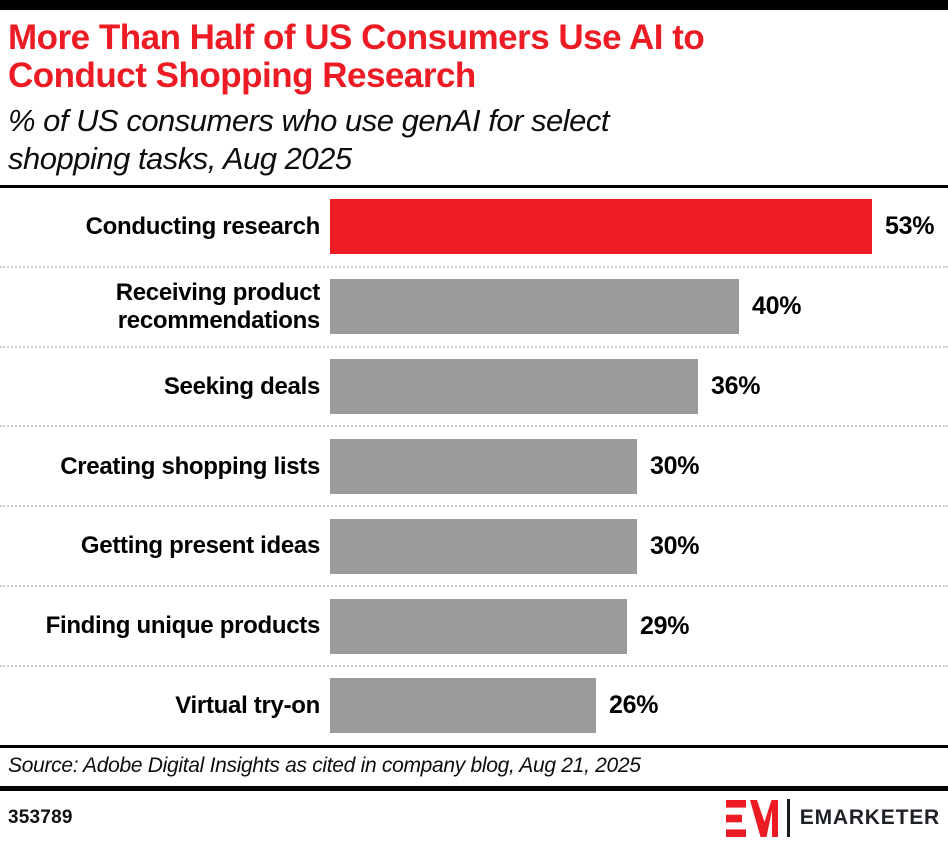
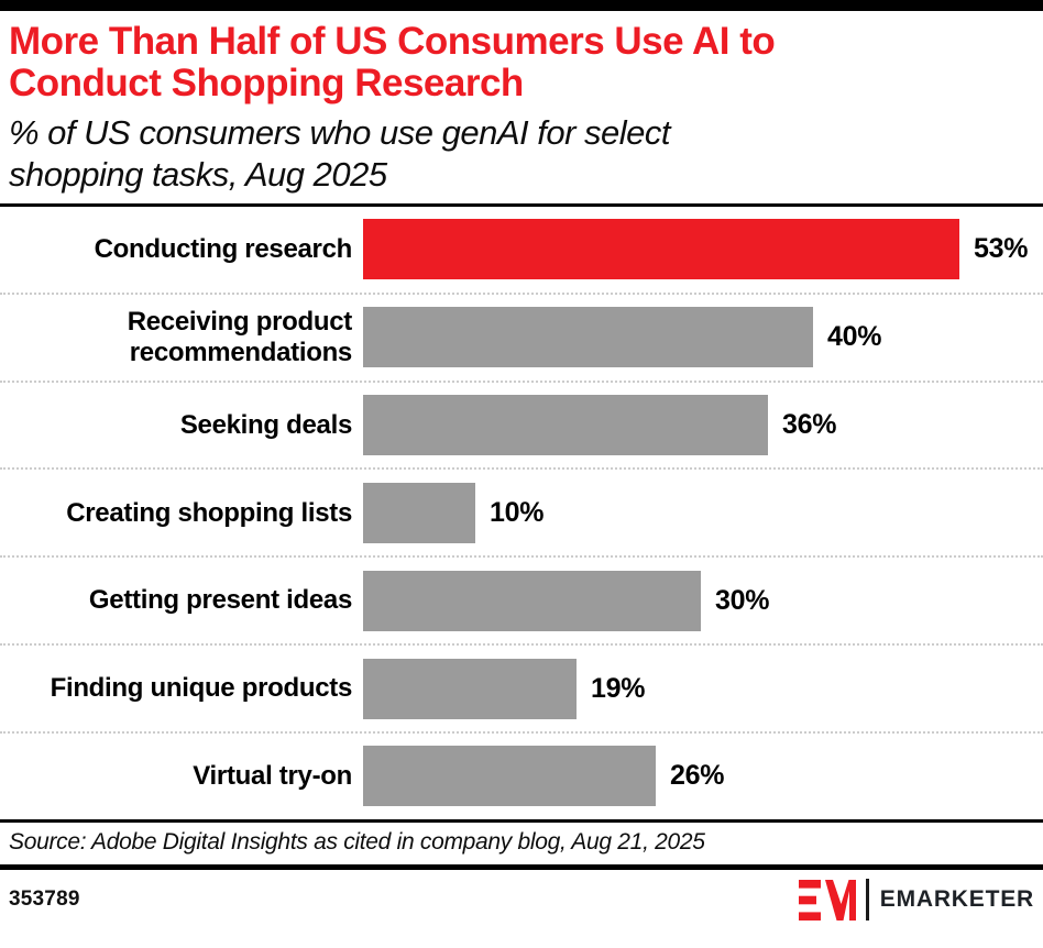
Creating shopping lists: 30% -> 10%
Finding unique products: 29% -> 19%
